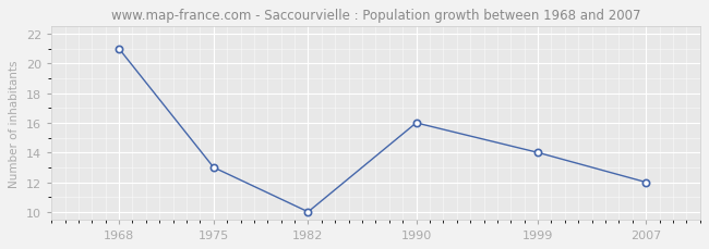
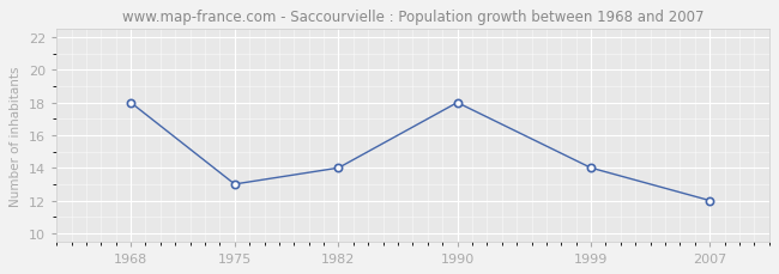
1968: 21 -> 18
1982: 10 -> 14
1990: 16 -> 18
